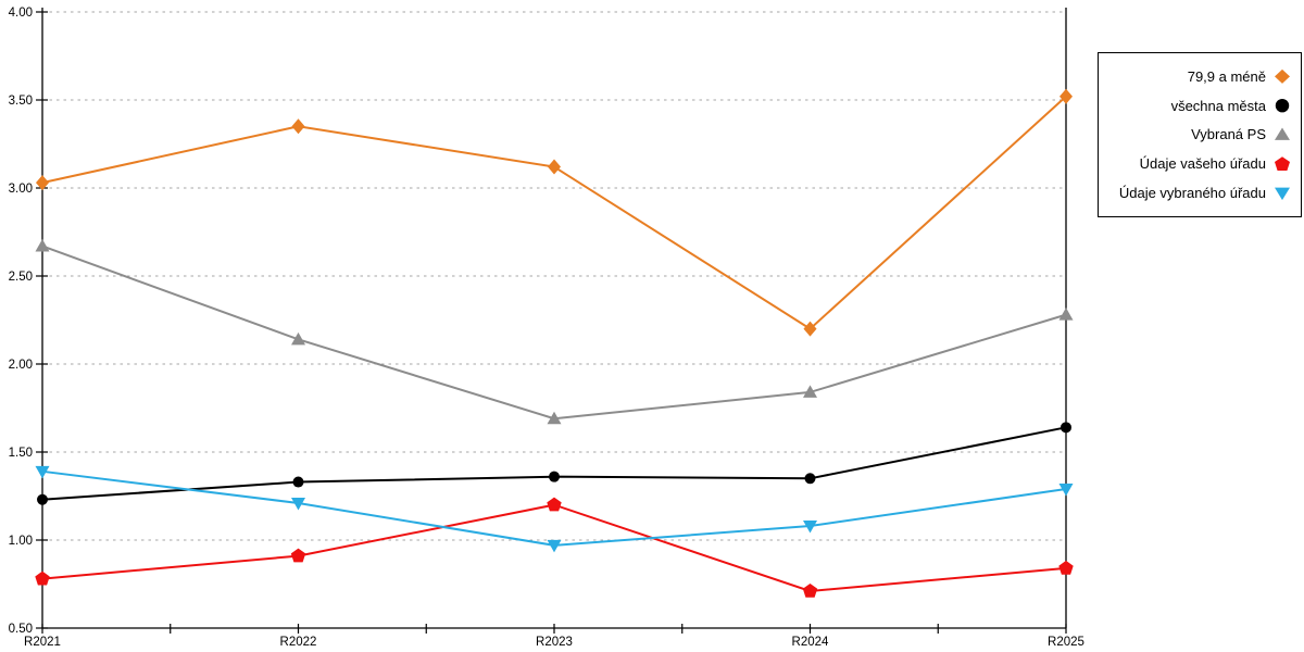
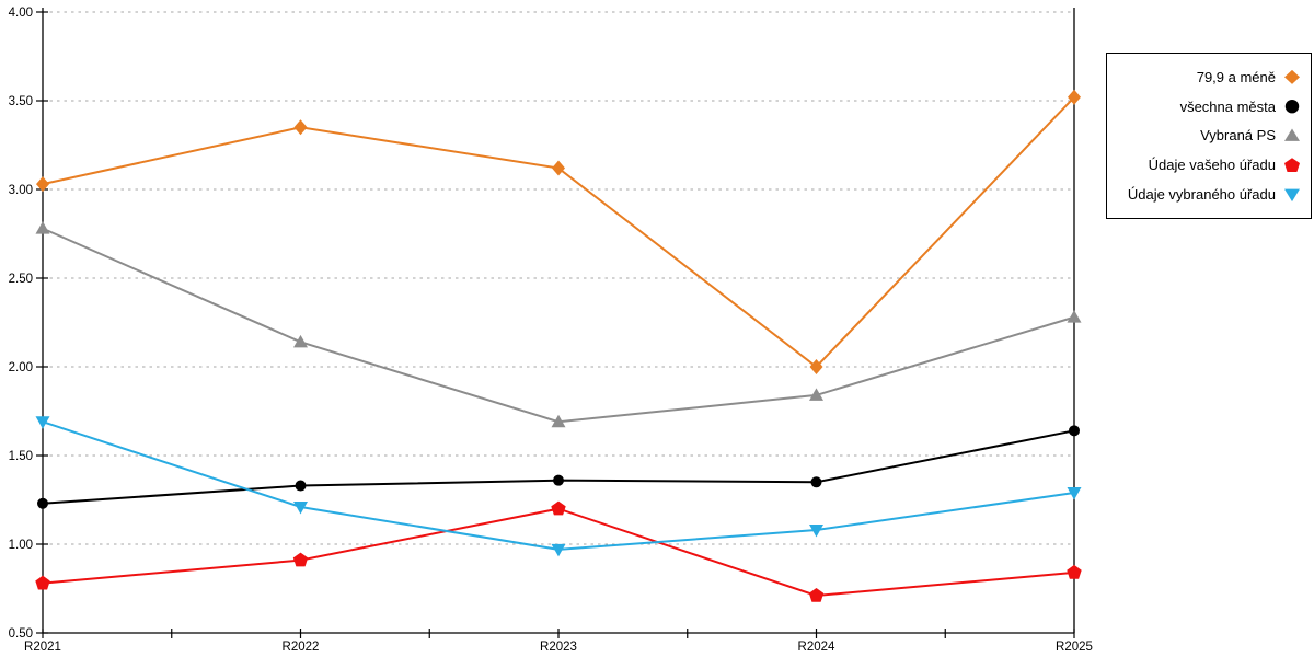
Vybraná PS/R2021: 2.67 -> 2.78
Údaje vybraného úřadu/R2021: 1.39 -> 1.69
79,9 a méně/R2024: 2.20 -> 2.00
